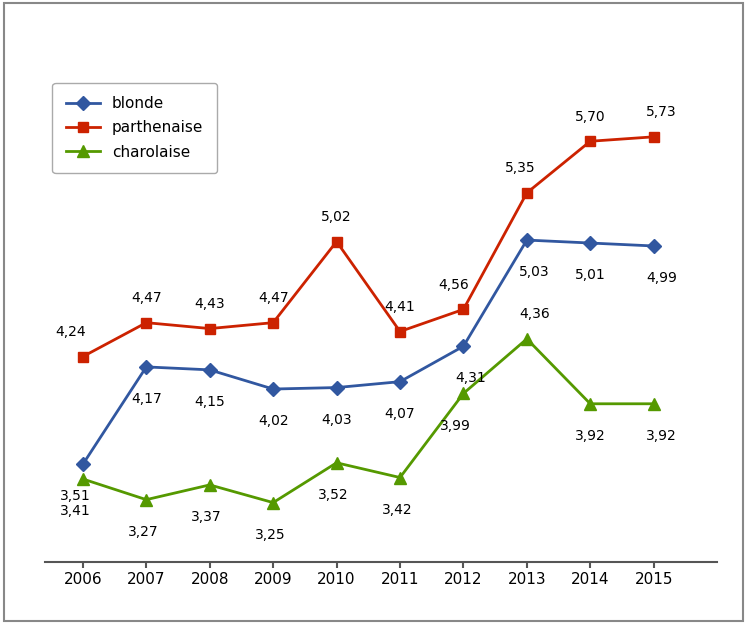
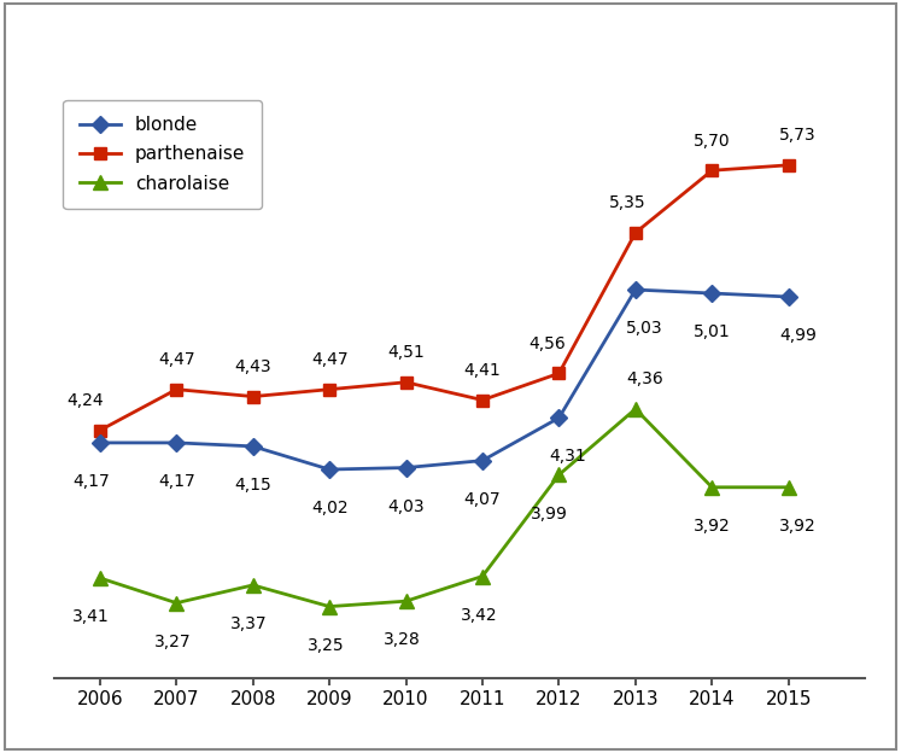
blonde/2006: 3,51 -> 4,17
parthenaise/2010: 5,02 -> 4,51
charolaise/2010: 3,52 -> 3,28
